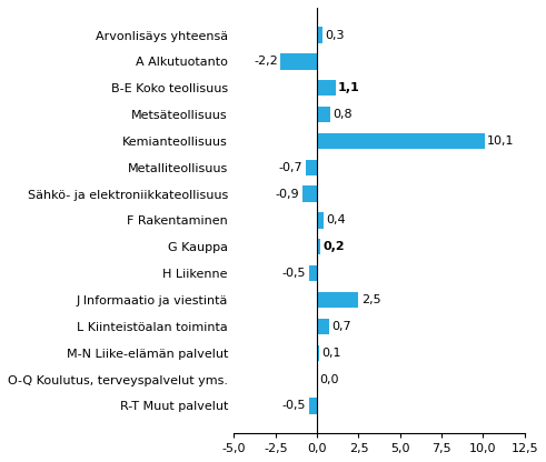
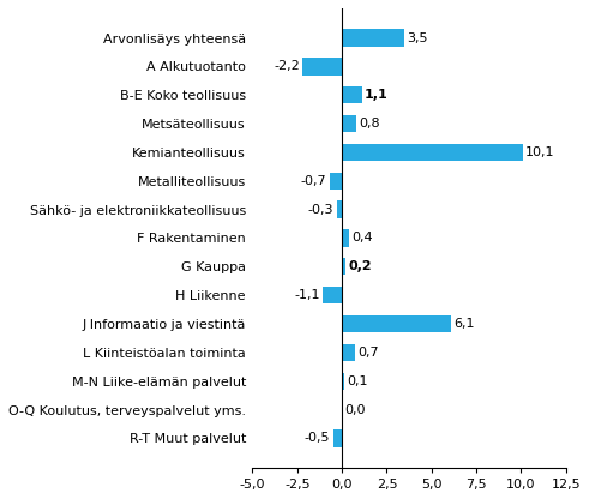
Arvonlisäys yhteensä: 0,3 -> 3,5
Sähkö- ja elektroniikkateollisuus: -0,9 -> -0,3
H Liikenne: -0,5 -> -1,1
J Informaatio ja viestintä: 2,5 -> 6,1
